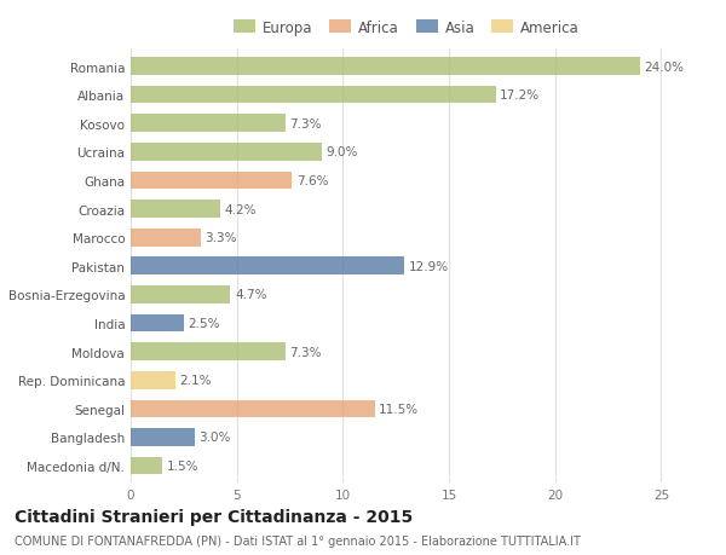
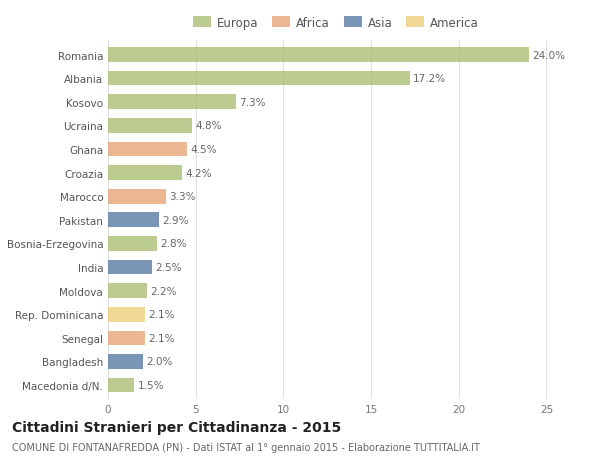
Ucraina: 9.0% -> 4.8%
Ghana: 7.6% -> 4.5%
Pakistan: 12.9% -> 2.9%
Bosnia-Erzegovina: 4.7% -> 2.8%
Moldova: 7.3% -> 2.2%
Senegal: 11.5% -> 2.1%
Bangladesh: 3.0% -> 2.0%
